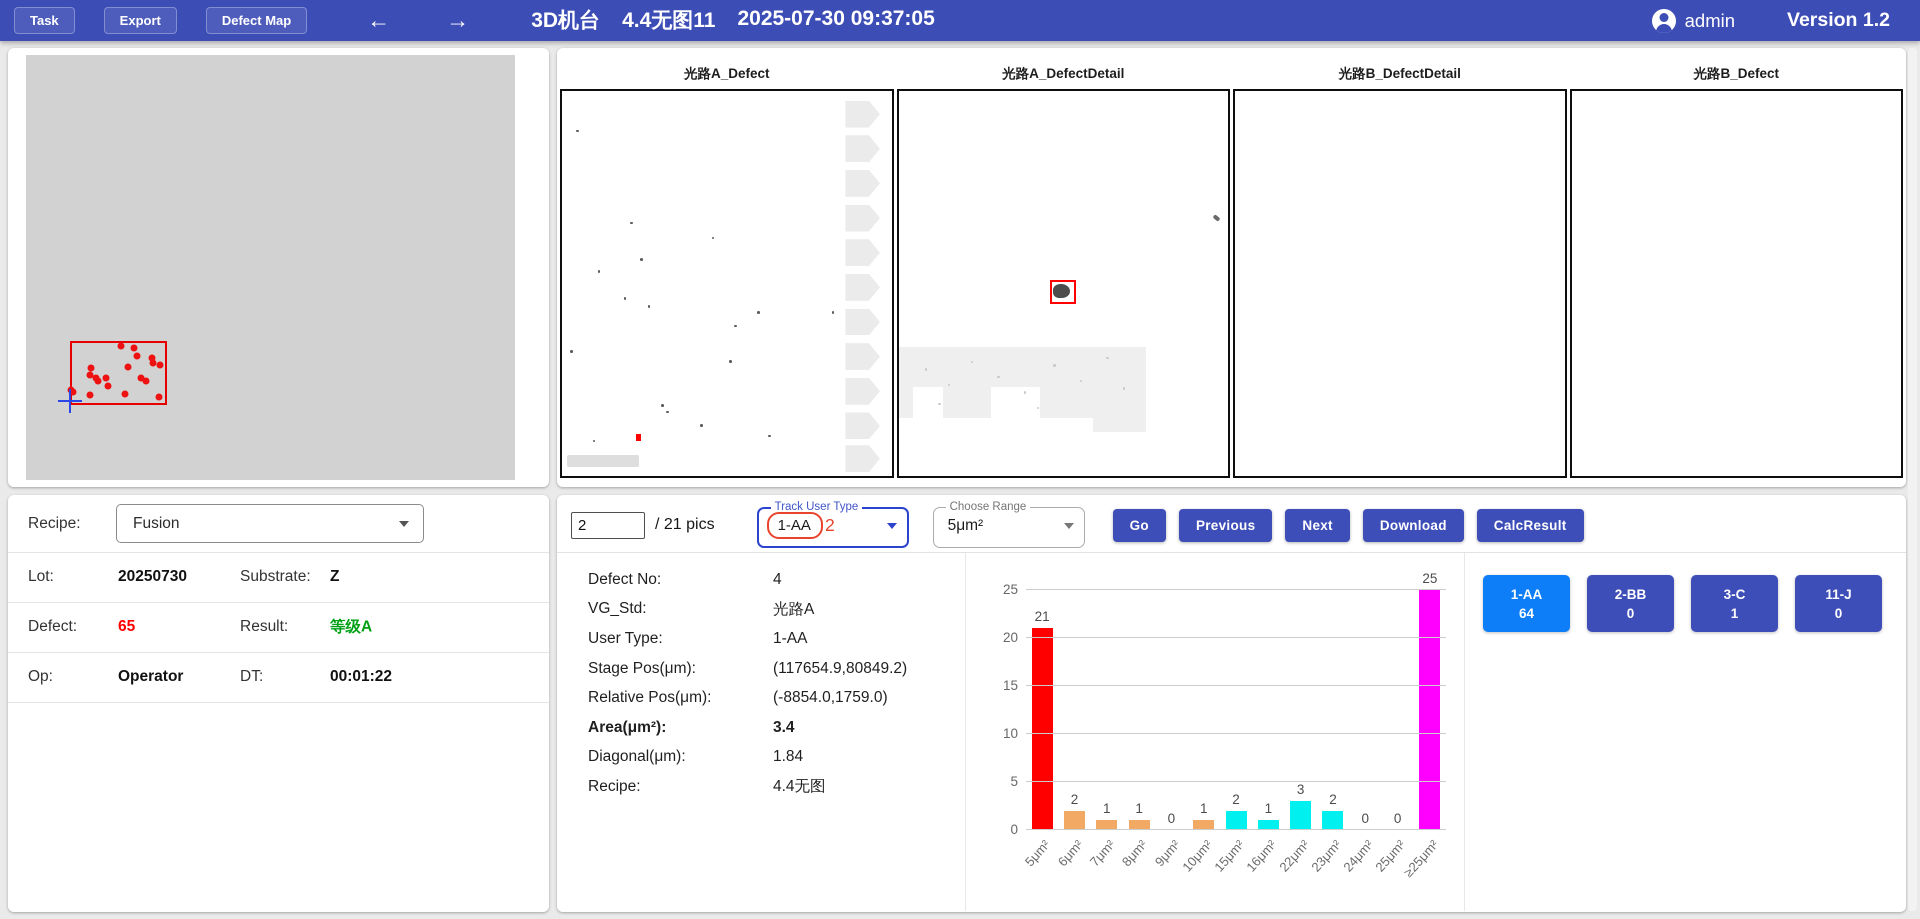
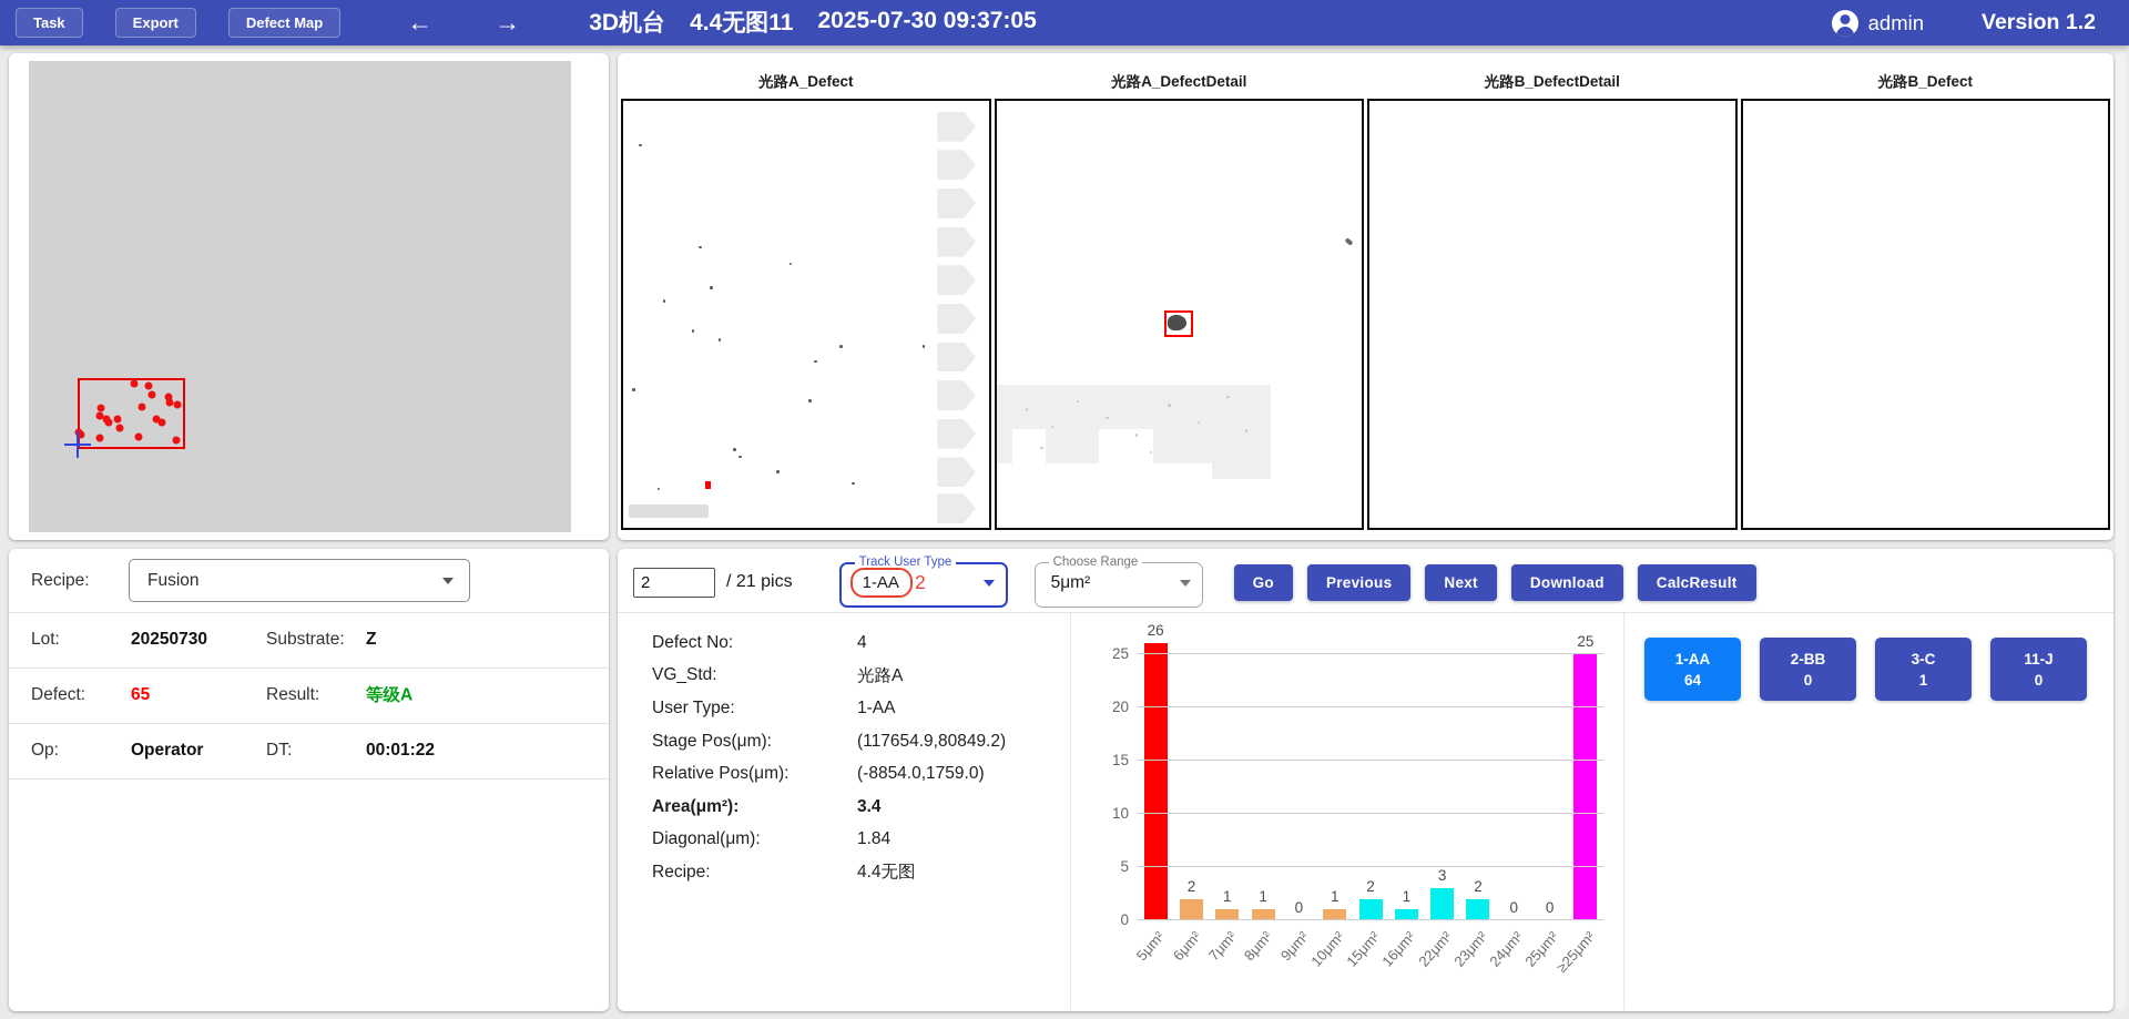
5μm²: 21 -> 26
